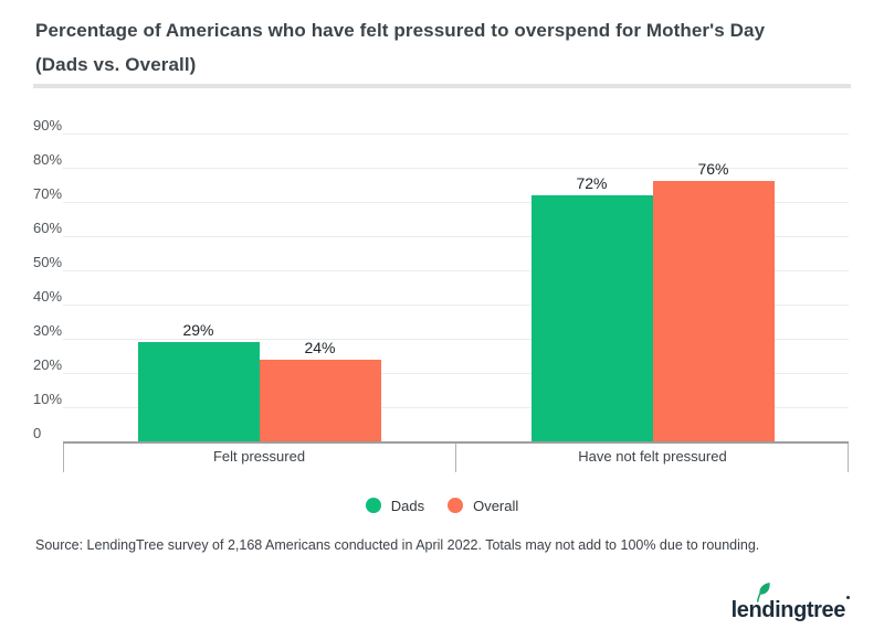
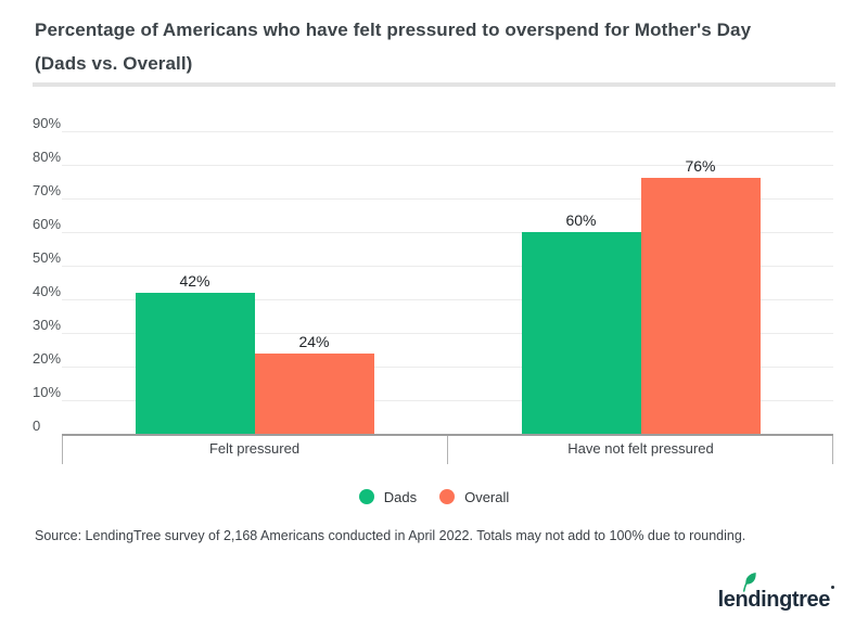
Dads/Felt pressured: 29% -> 42%
Dads/Have not felt pressured: 72% -> 60%
